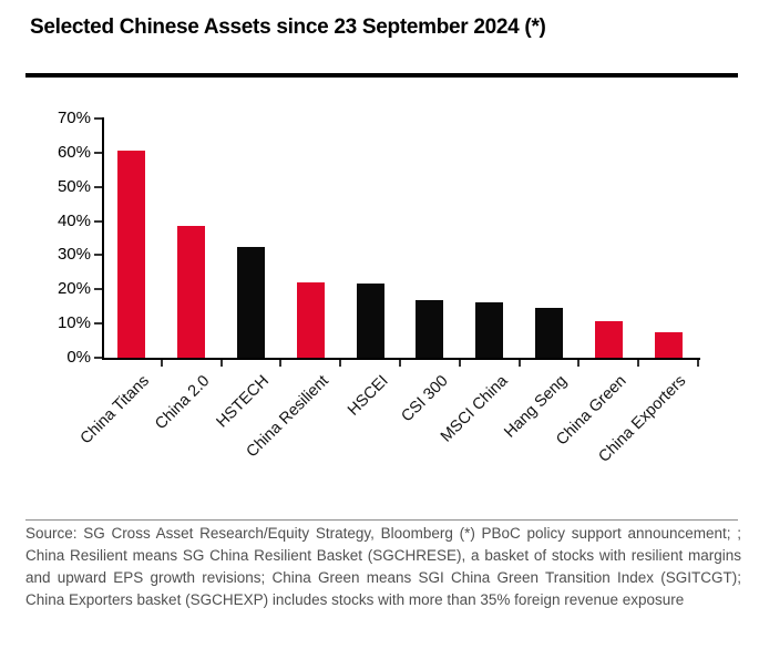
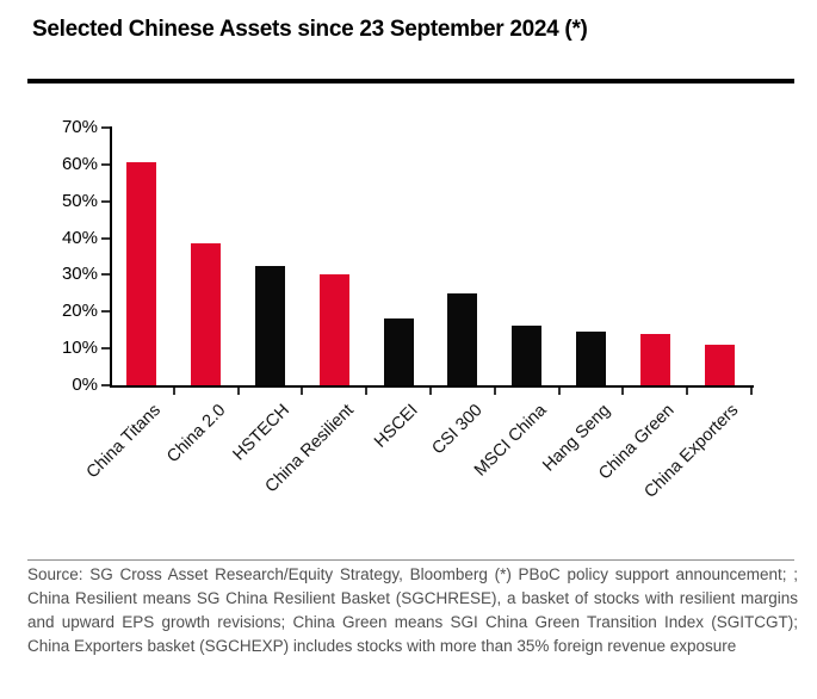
China Resilient: 22% -> 30%
HSCEI: 22% -> 18%
CSI 300: 17% -> 25%
China Green: 11% -> 14%
China Exporters: 8% -> 11%
